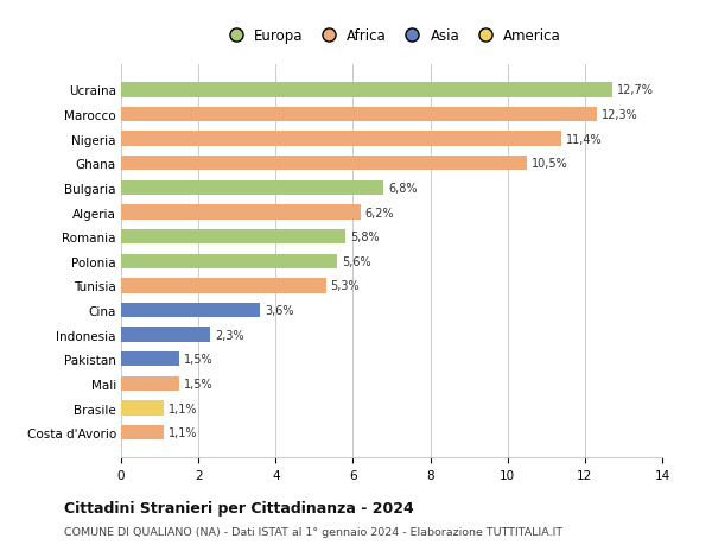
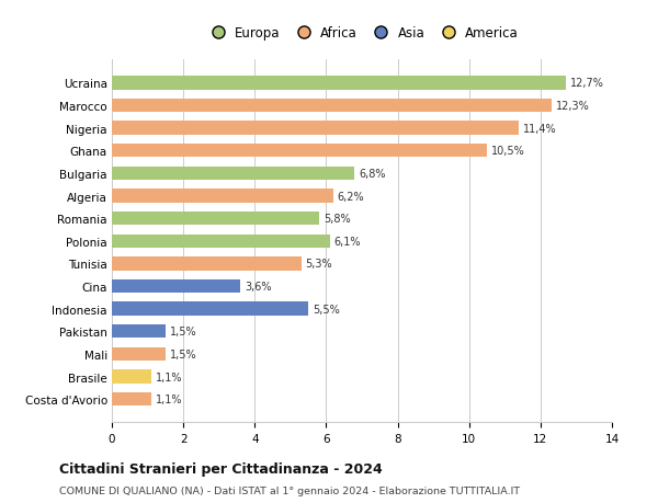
Polonia: 5,6% -> 6,1%
Indonesia: 2,3% -> 5,5%
